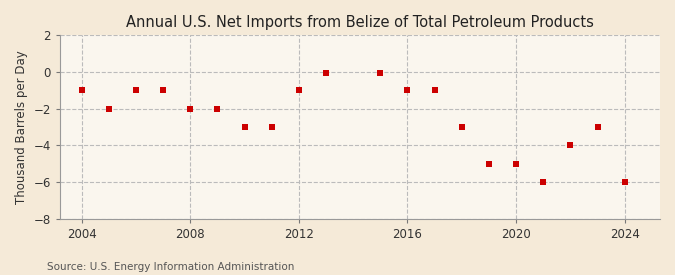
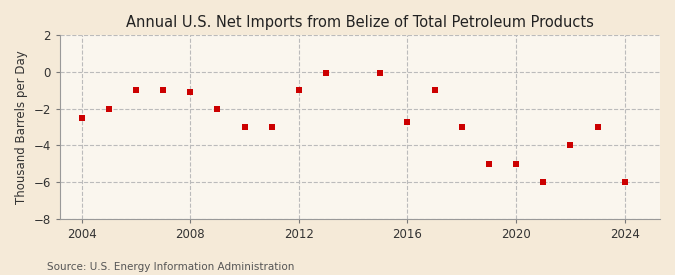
2004: -1.0 -> -2.5
2008: -2.0 -> -1.1
2016: -1.0 -> -2.7
